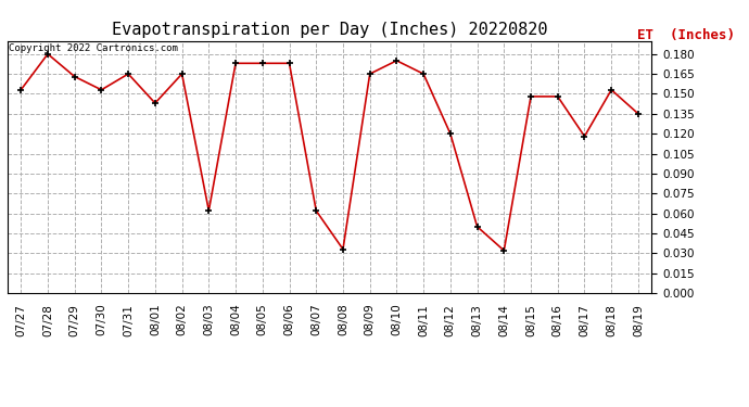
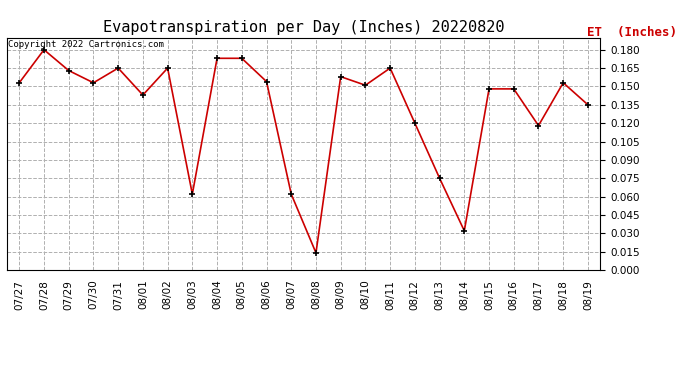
08/06: 0.173 -> 0.154
08/08: 0.033 -> 0.014
08/09: 0.165 -> 0.158
08/10: 0.175 -> 0.151
08/13: 0.050 -> 0.075
